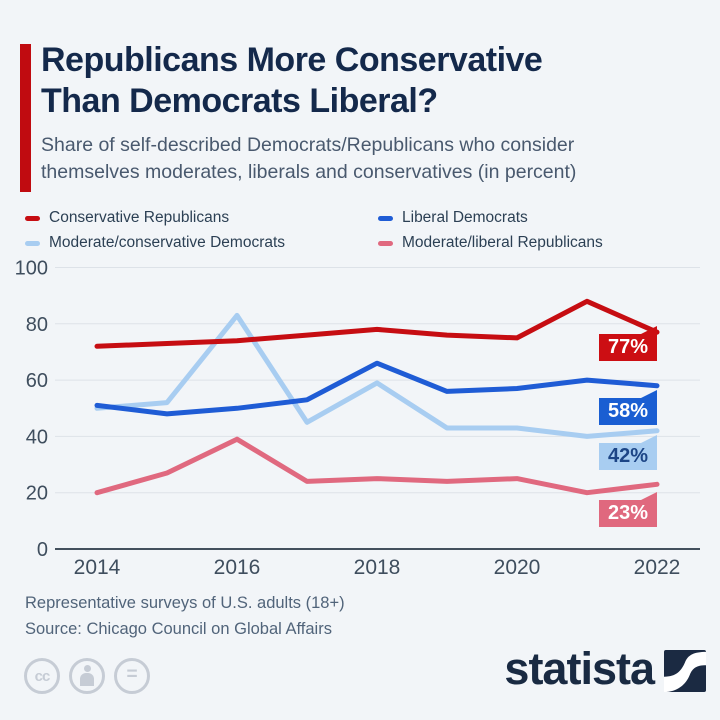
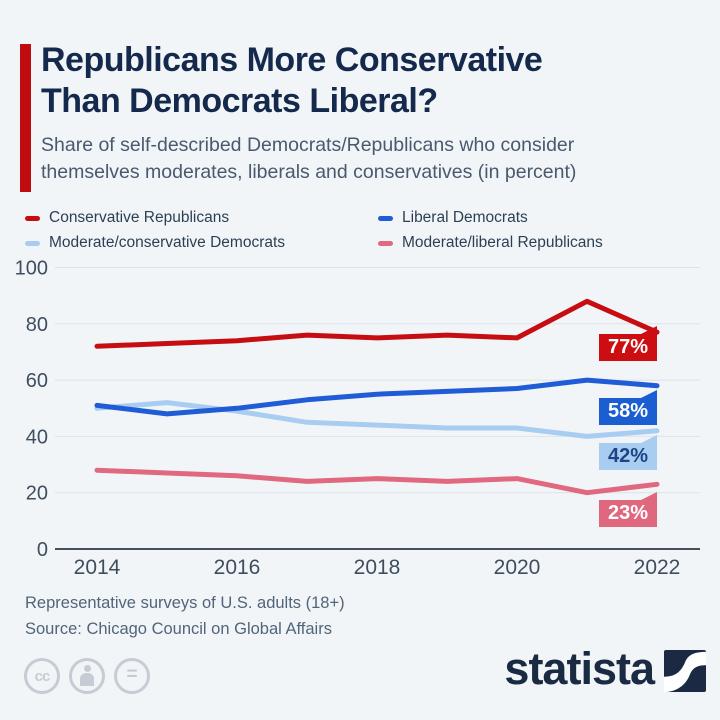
Moderate/liberal Republicans/2014: 20 -> 28
Moderate/conservative Democrats/2016: 83 -> 49
Moderate/liberal Republicans/2016: 39 -> 26
Conservative Republicans/2018: 78 -> 75
Liberal Democrats/2018: 66 -> 55
Moderate/conservative Democrats/2018: 59 -> 44
